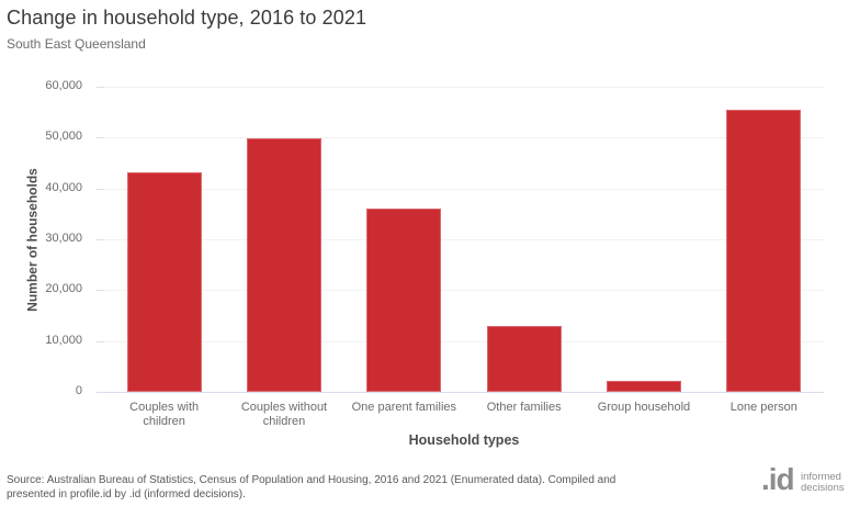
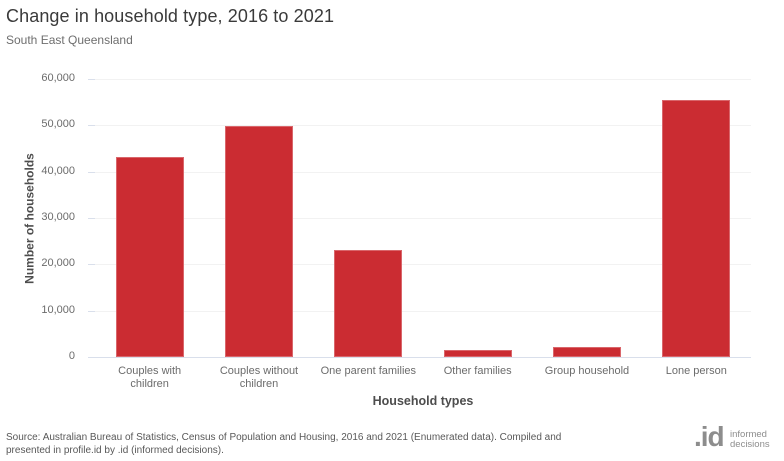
One parent families: 36000 -> 23000
Other families: 13000 -> 2000
